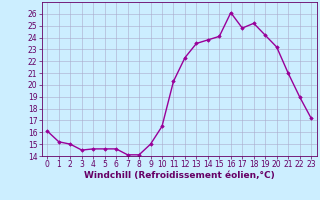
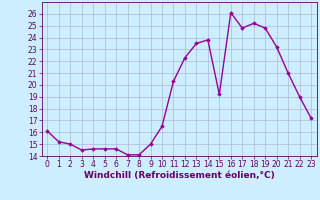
15: 24.1 -> 19.2
19: 24.2 -> 24.8
